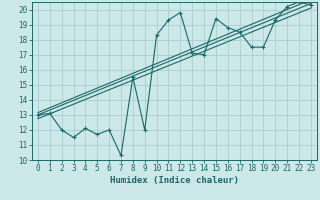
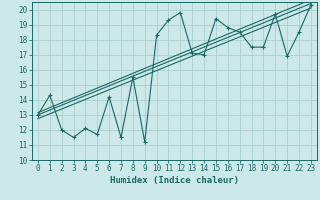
1: 13.1 -> 14.3
6: 12.0 -> 14.2
7: 10.3 -> 11.5
9: 12.0 -> 11.2
20: 19.3 -> 19.7
21: 20.2 -> 16.9
22: 20.5 -> 18.5
